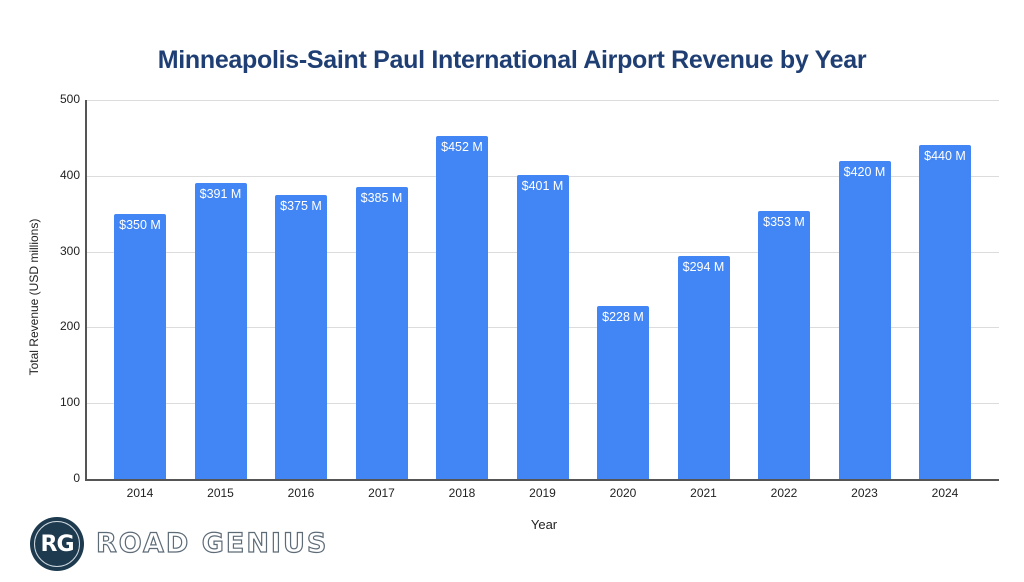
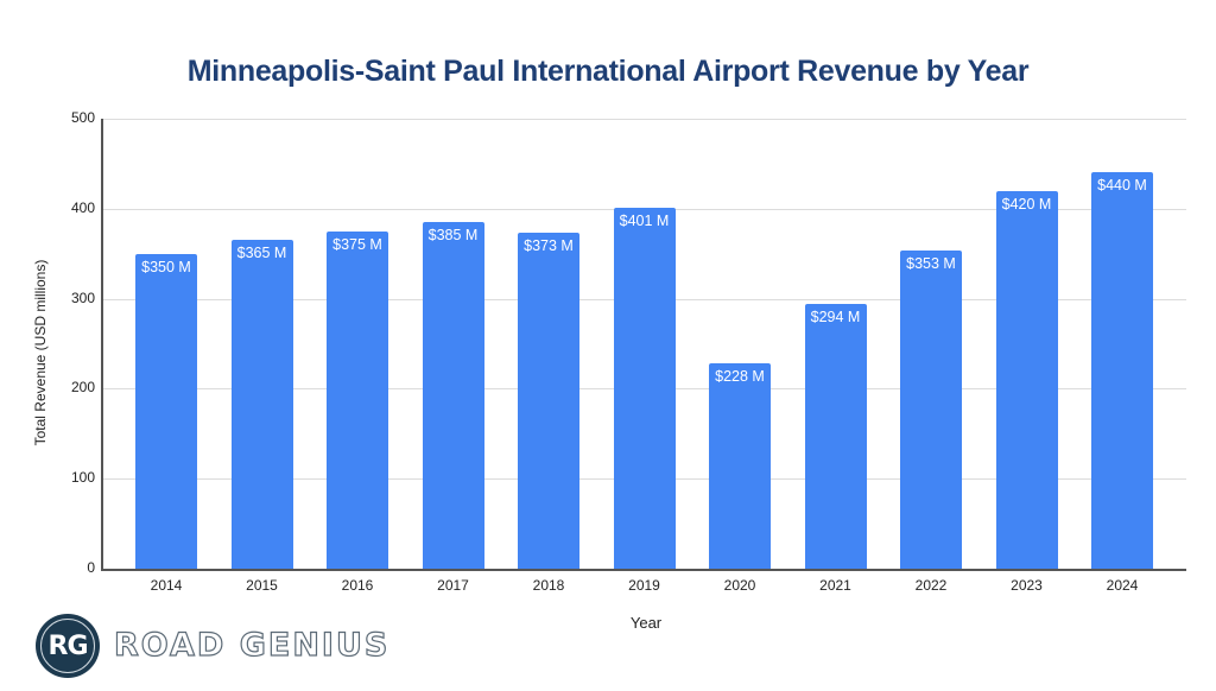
2015: $391 -> $365
2018: $452 -> $373
